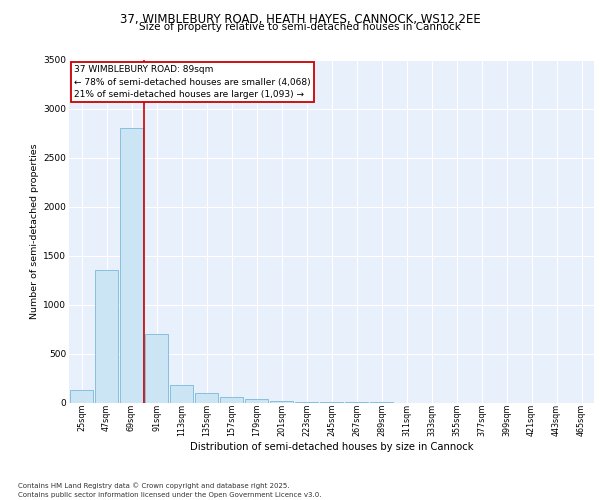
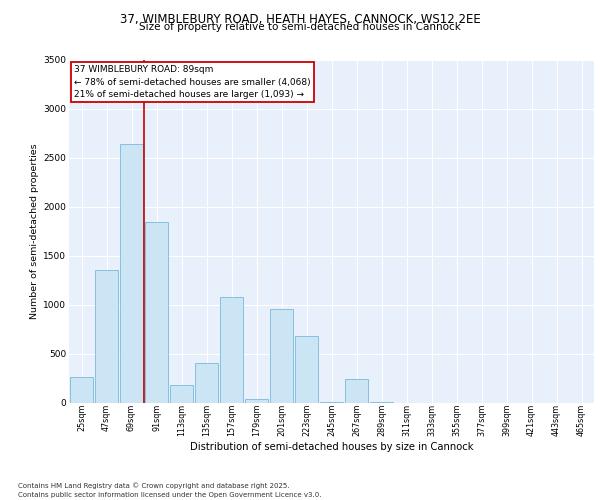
25sqm: 130 -> 260
69sqm: 2800 -> 2640
91sqm: 700 -> 1840
135sqm: 100 -> 400
157sqm: 60 -> 1080
201sqm: 20 -> 960
223sqm: 0 -> 680
267sqm: 0 -> 240
